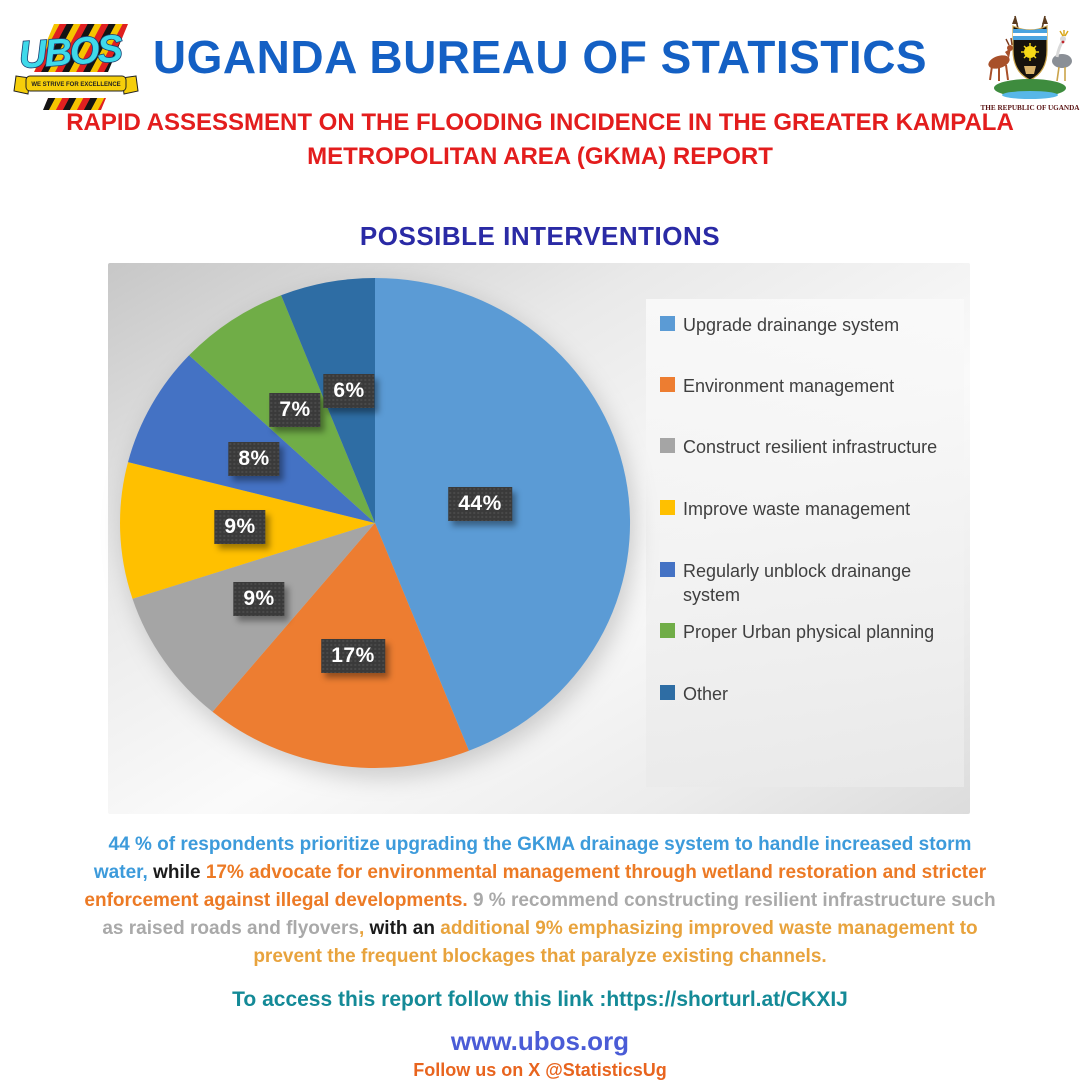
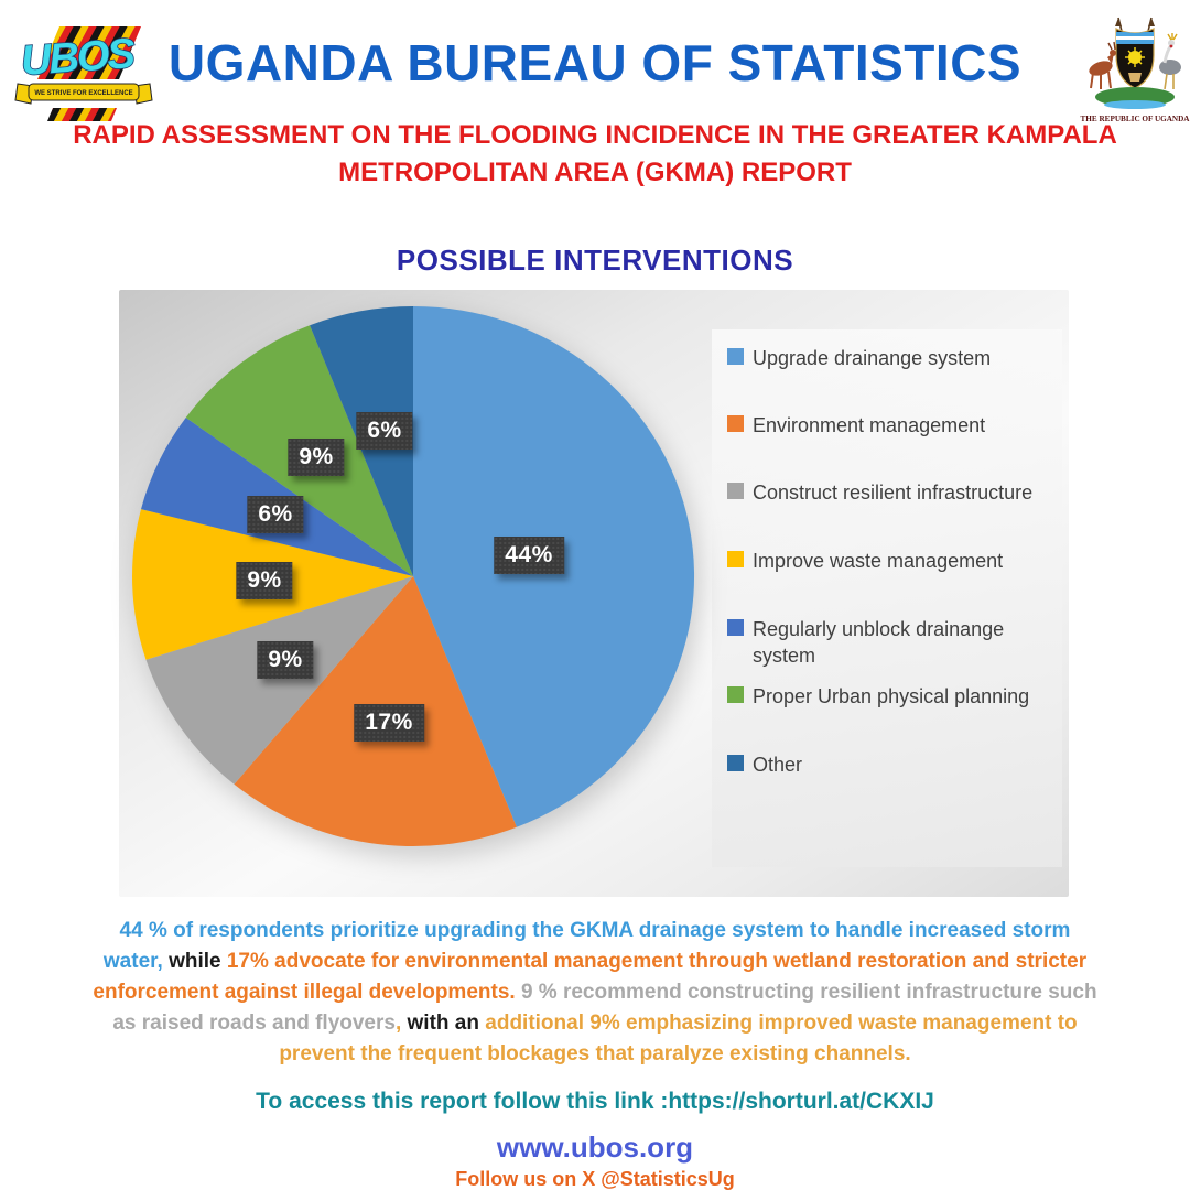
Regularly unblock drainange system: 8% -> 6%
Proper Urban physical planning: 7% -> 9%
